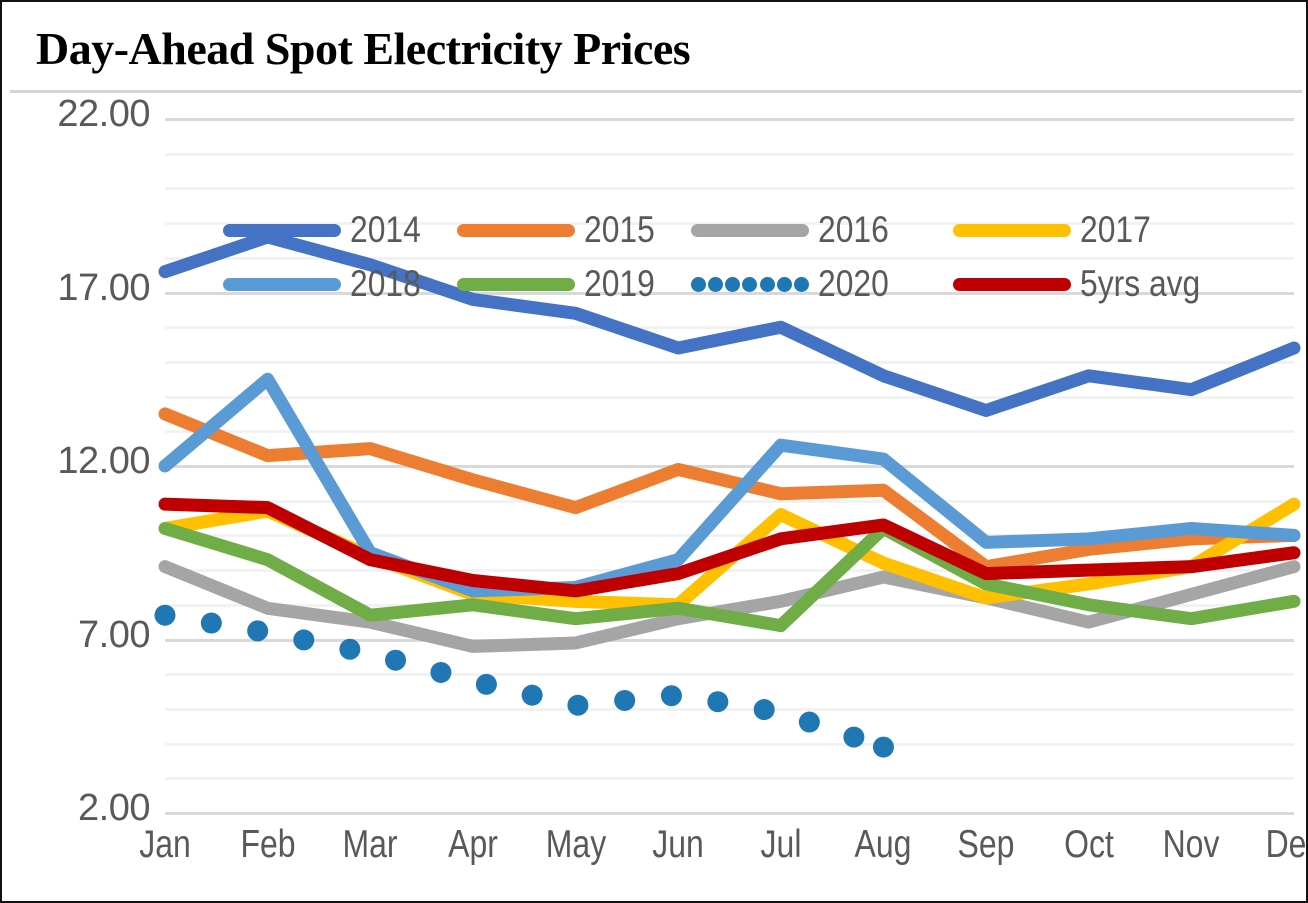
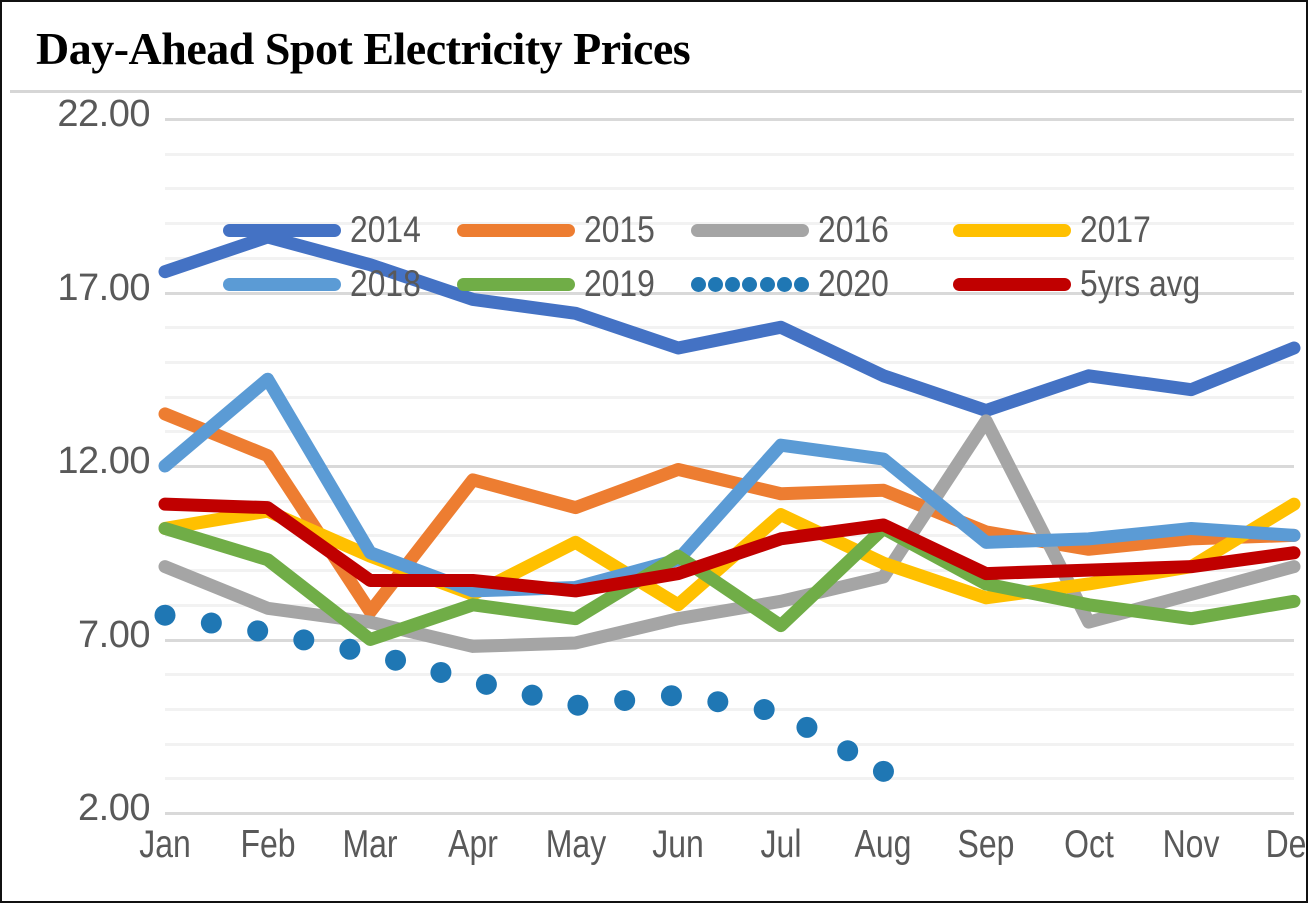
2015/Mar: 12.5 -> 7.8
2019/Mar: 7.7 -> 7.0
5yrs avg/Mar: 9.3 -> 8.7
2017/May: 8.1 -> 9.8
2019/Jun: 7.9 -> 9.4
2020/Aug: 3.9 -> 3.2
2015/Sep: 9.1 -> 10.1
2016/Sep: 8.2 -> 13.3
